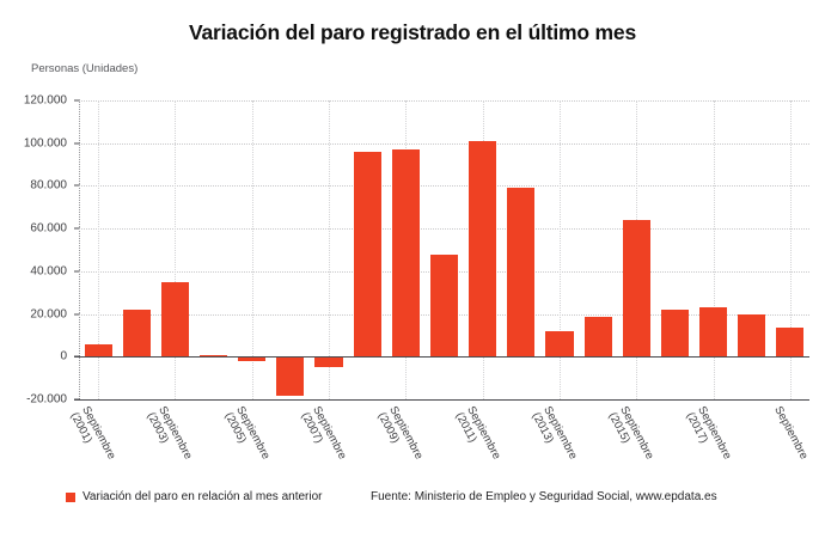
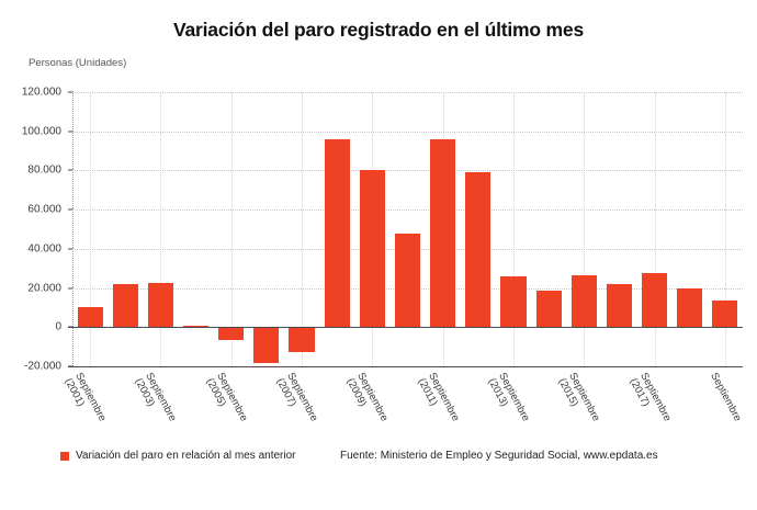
Septiembre (2001): 6000 -> 10000
Septiembre (2003): 35000 -> 22000
Septiembre (2005): -2000 -> -6000
Septiembre (2007): -5000 -> -13000
Septiembre (2009): 97000 -> 80000
Septiembre (2011): 101000 -> 96000
Septiembre (2013): 12000 -> 26000
Septiembre (2015): 64000 -> 26000
Septiembre (2017): 23000 -> 28000
